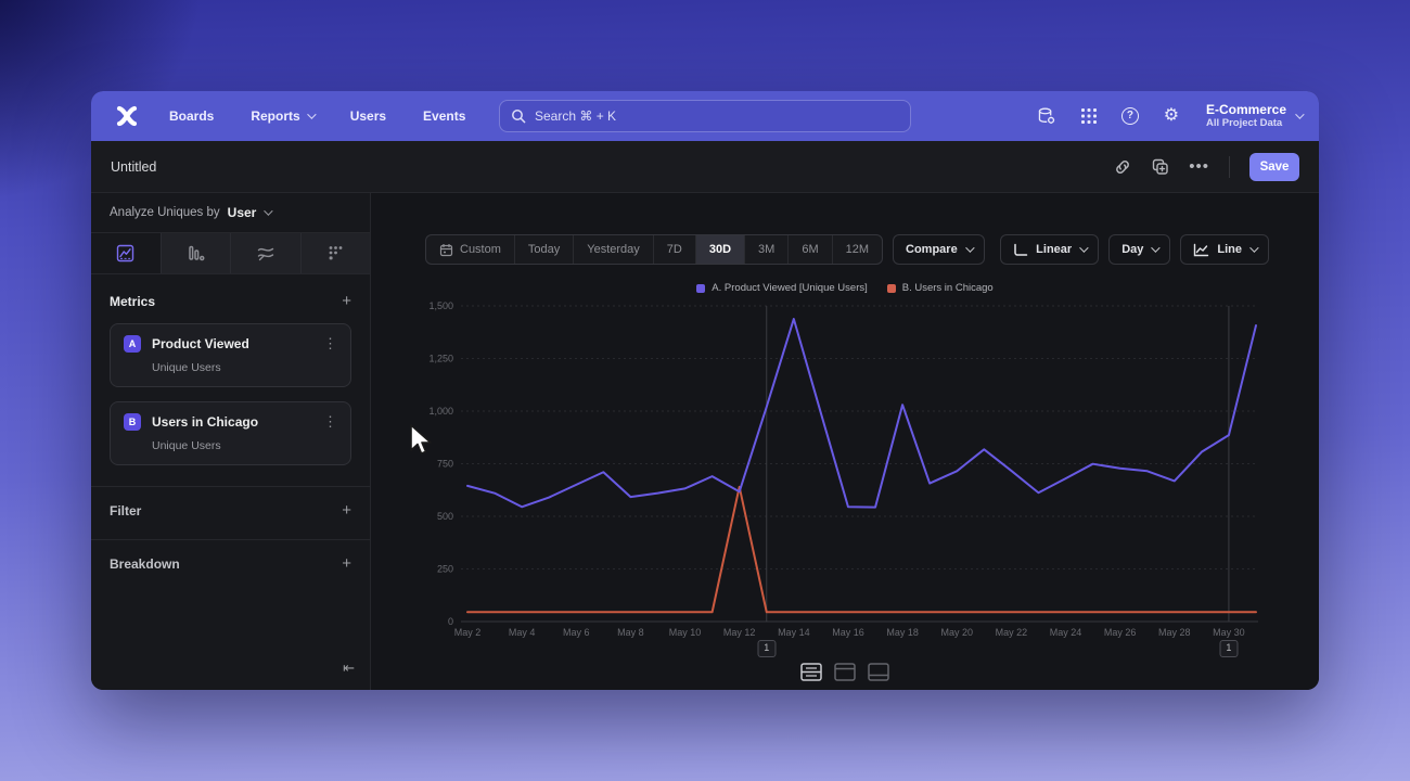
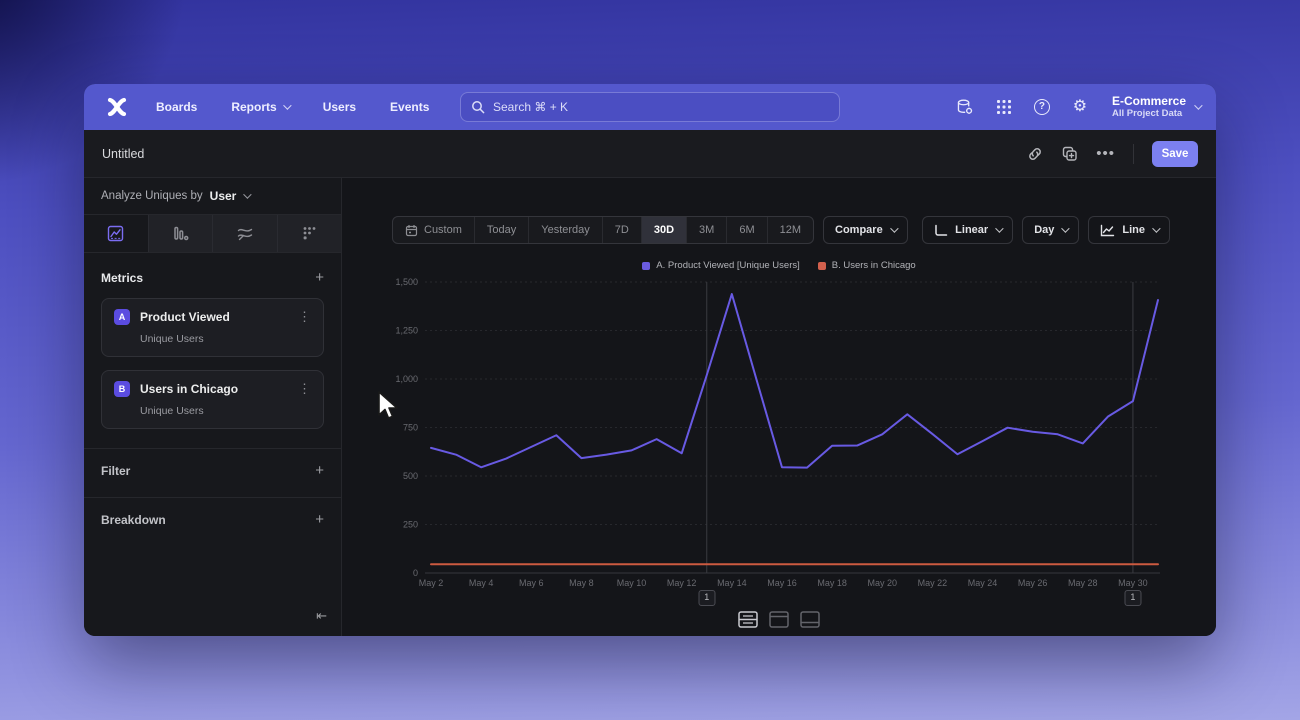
B. Users in Chicago/May 12: 640 -> 40
A. Product Viewed [Unique Users]/May 18: 1030 -> 660
